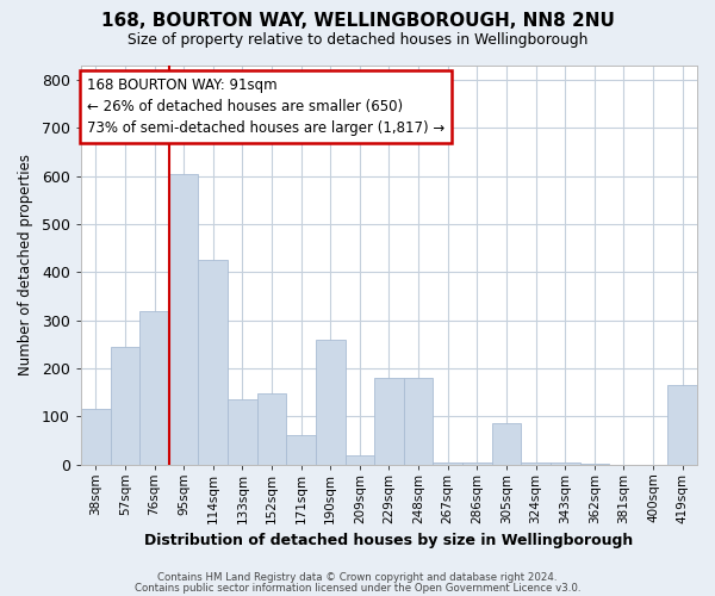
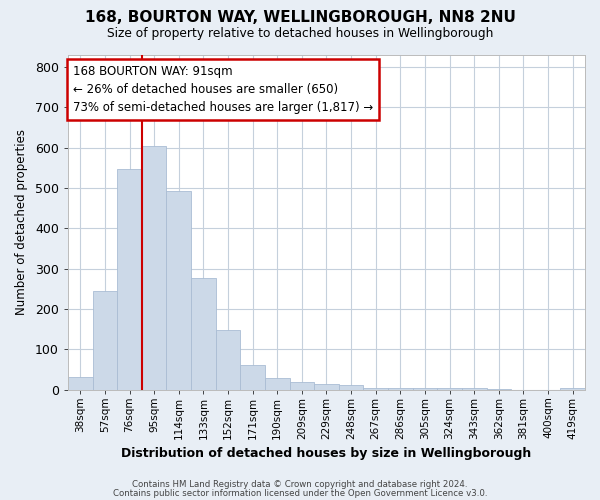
38sqm: 115 -> 32
76sqm: 320 -> 548
114sqm: 425 -> 493
133sqm: 135 -> 277
190sqm: 260 -> 30
229sqm: 180 -> 15
248sqm: 180 -> 12
305sqm: 85 -> 4
419sqm: 165 -> 5
